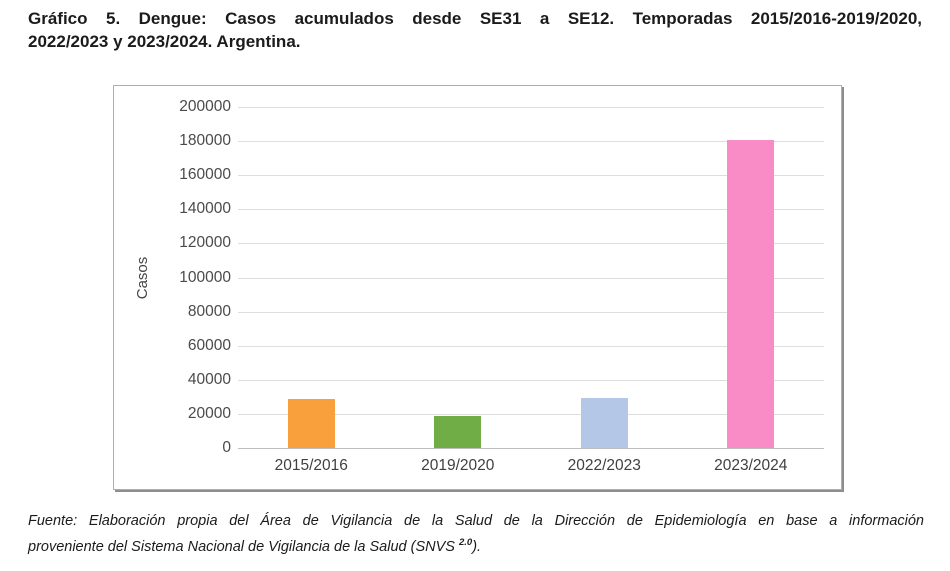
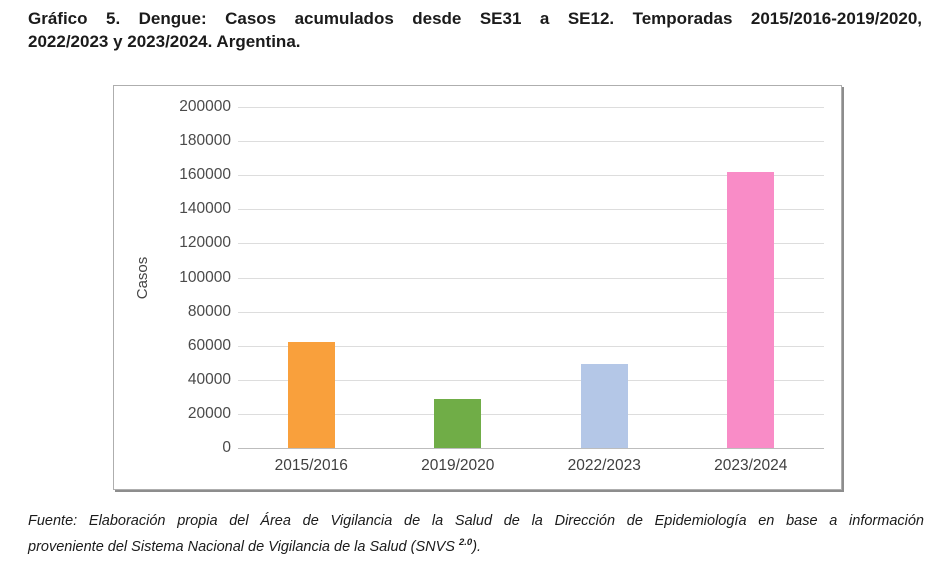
2015/2016: 28000 -> 62000
2019/2020: 19000 -> 29000
2022/2023: 30000 -> 49000
2023/2024: 180000 -> 162000
